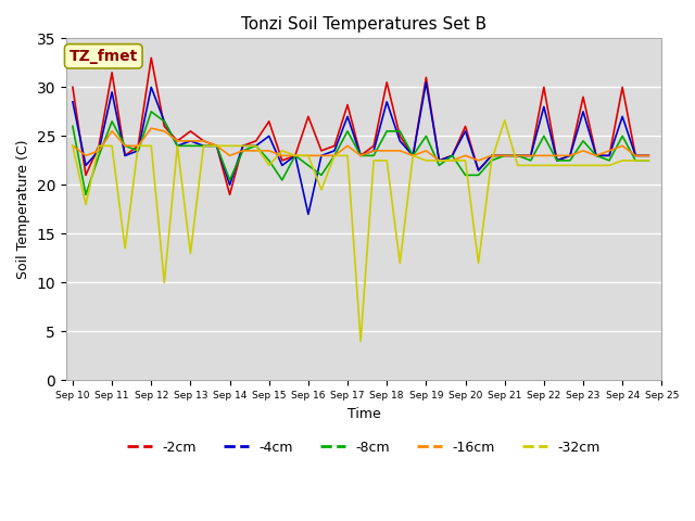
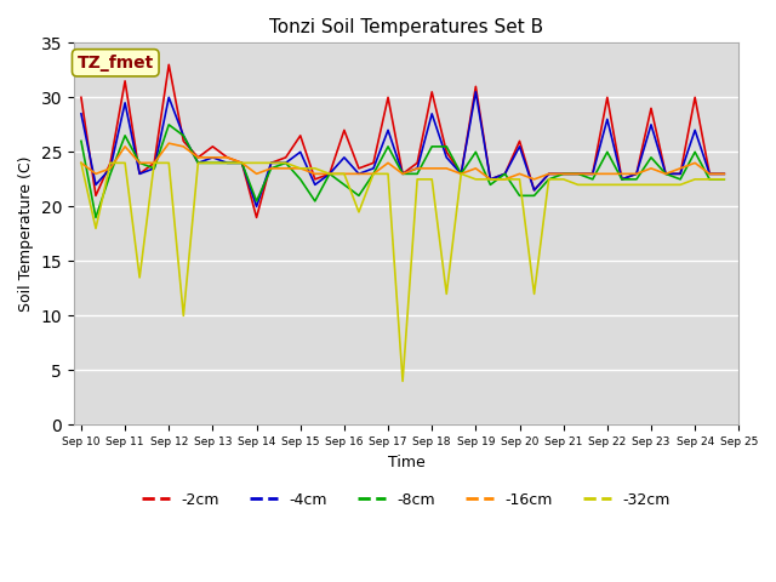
-32cm/Sep 13: 13.0 -> 24.0
-32cm/Sep 15: 22.0 -> 23.5
-4cm/Sep 16: 17.0 -> 24.5
-2cm/Sep 17: 28.2 -> 30.0
-32cm/Sep 21: 26.6 -> 22.5
